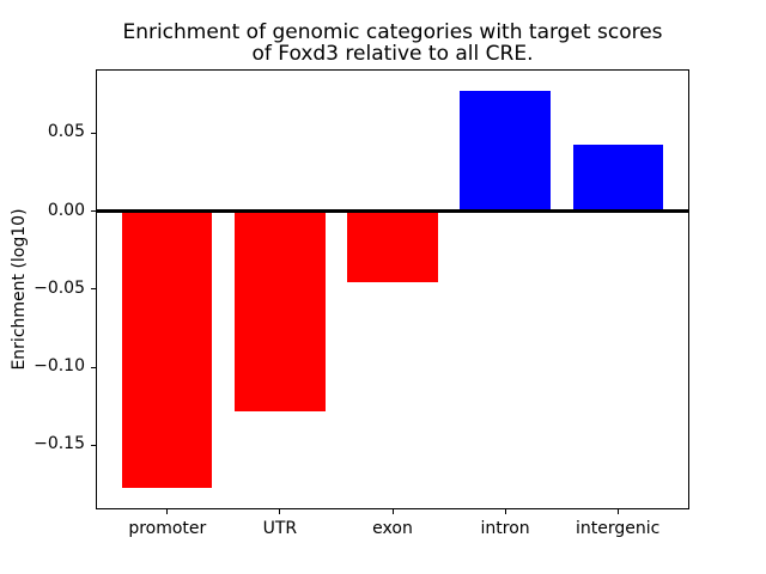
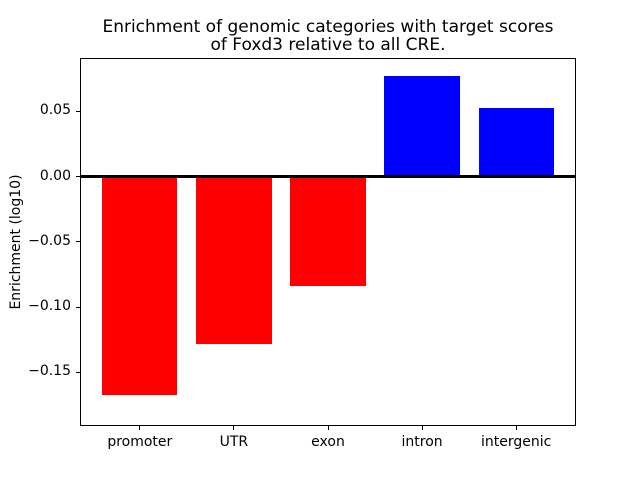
promoter: -0.178 -> -0.168
exon: -0.046 -> -0.084
intergenic: 0.042 -> 0.052
